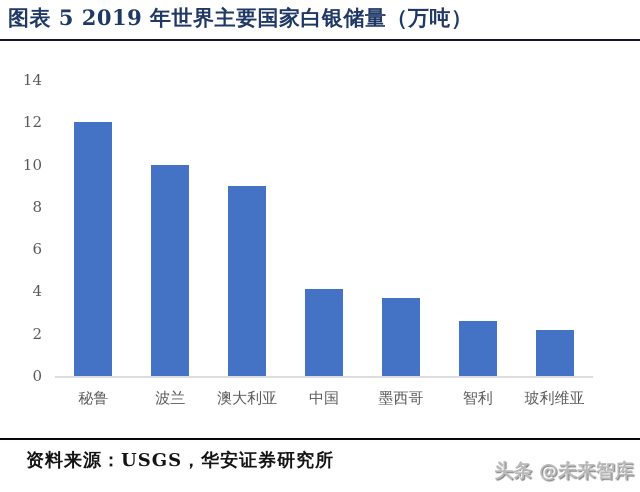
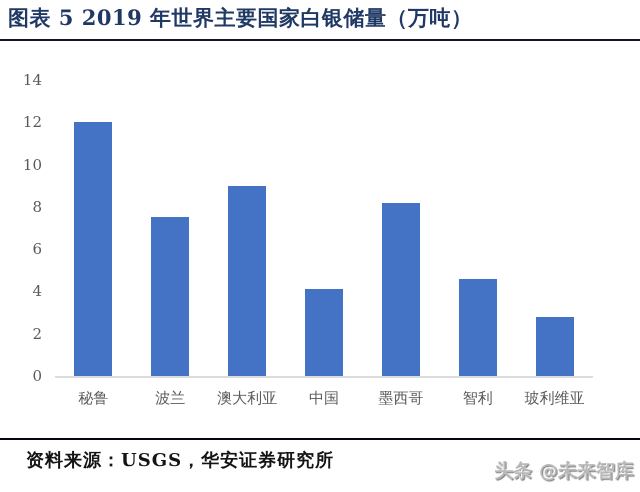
波兰: 10.0 -> 7.5
墨西哥: 3.7 -> 8.2
智利: 2.6 -> 4.6
玻利维亚: 2.2 -> 2.8
